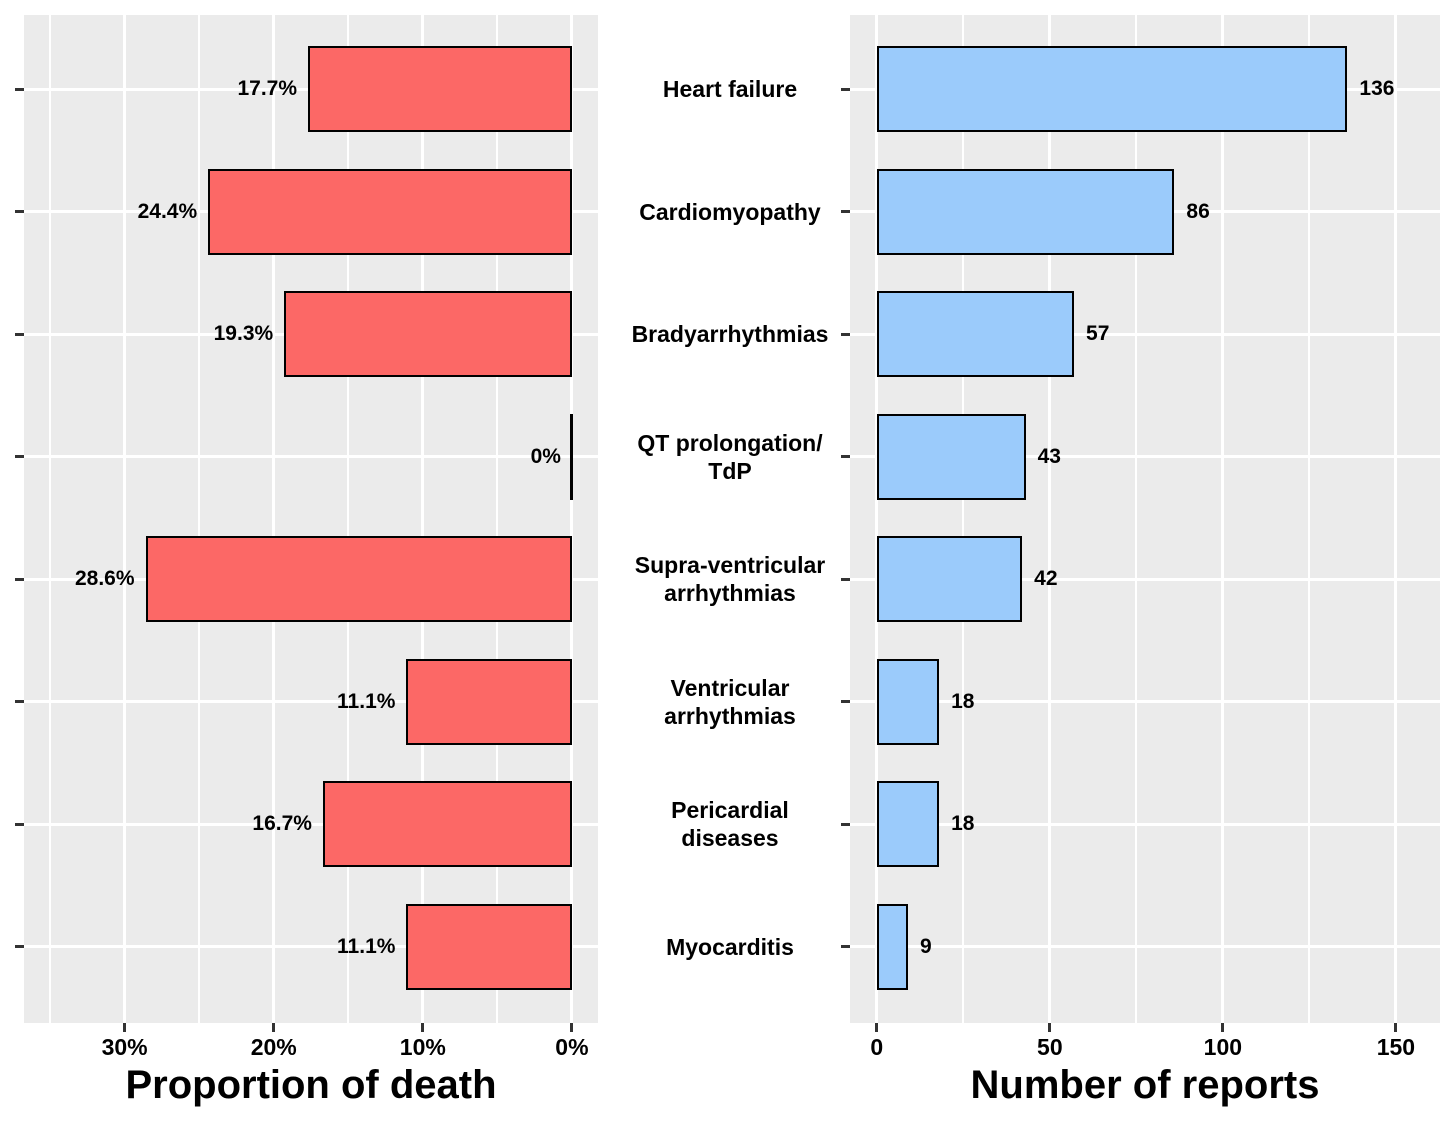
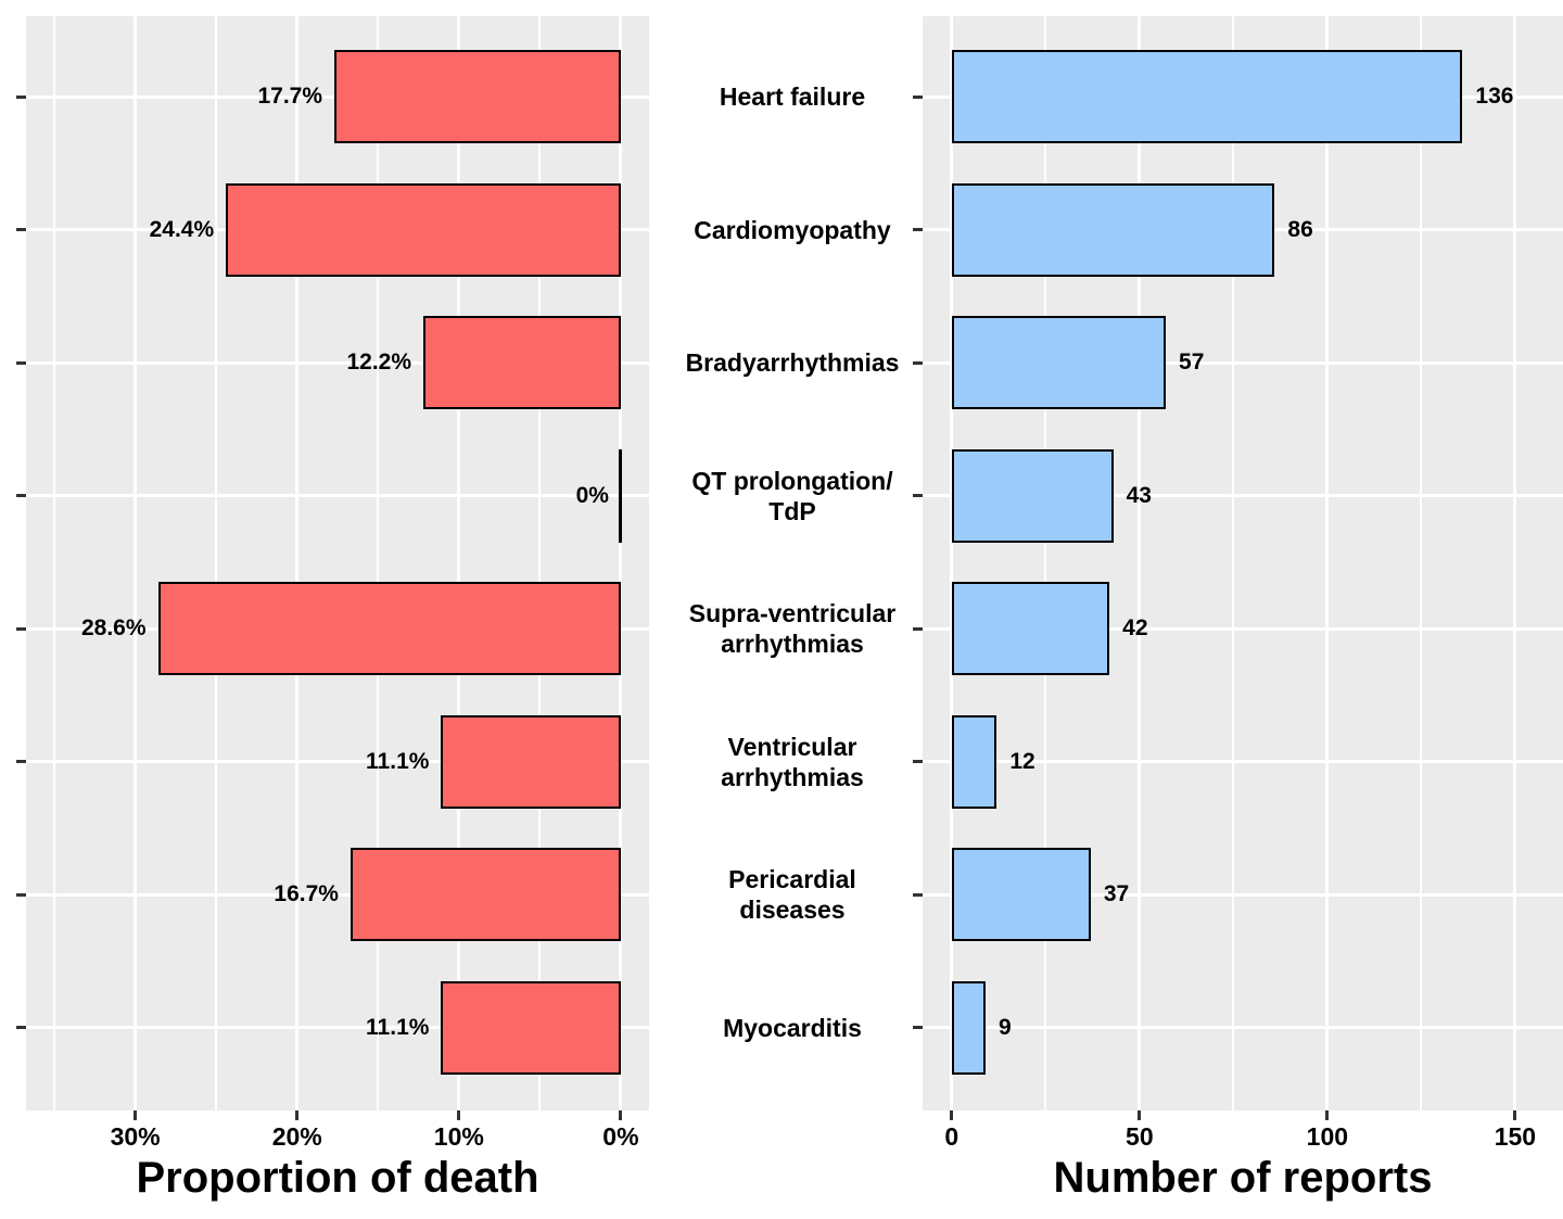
Proportion of death/Bradyarrhythmias: 19.3% -> 12.2%
Number of reports/Ventricular arrhythmias: 18 -> 12
Number of reports/Pericardial diseases: 18 -> 37
